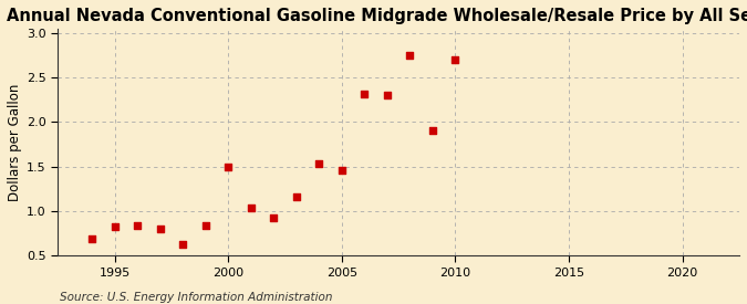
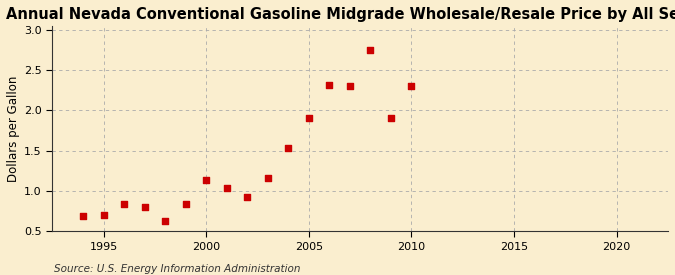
1995: 0.82 -> 0.70
2000: 1.50 -> 1.13
2005: 1.46 -> 1.91
2010: 2.70 -> 2.30
